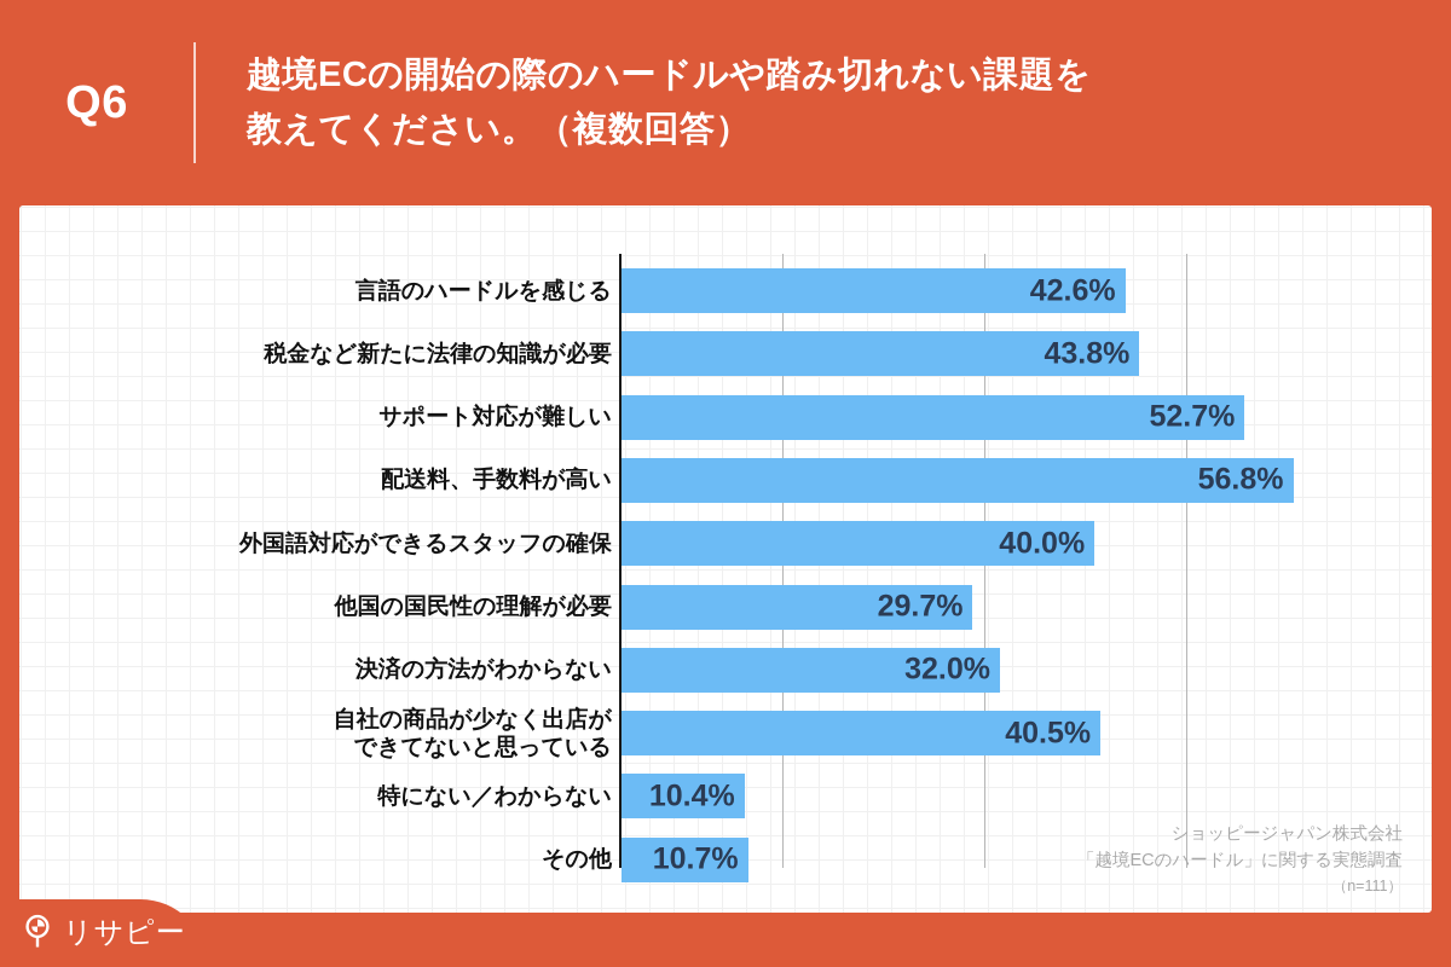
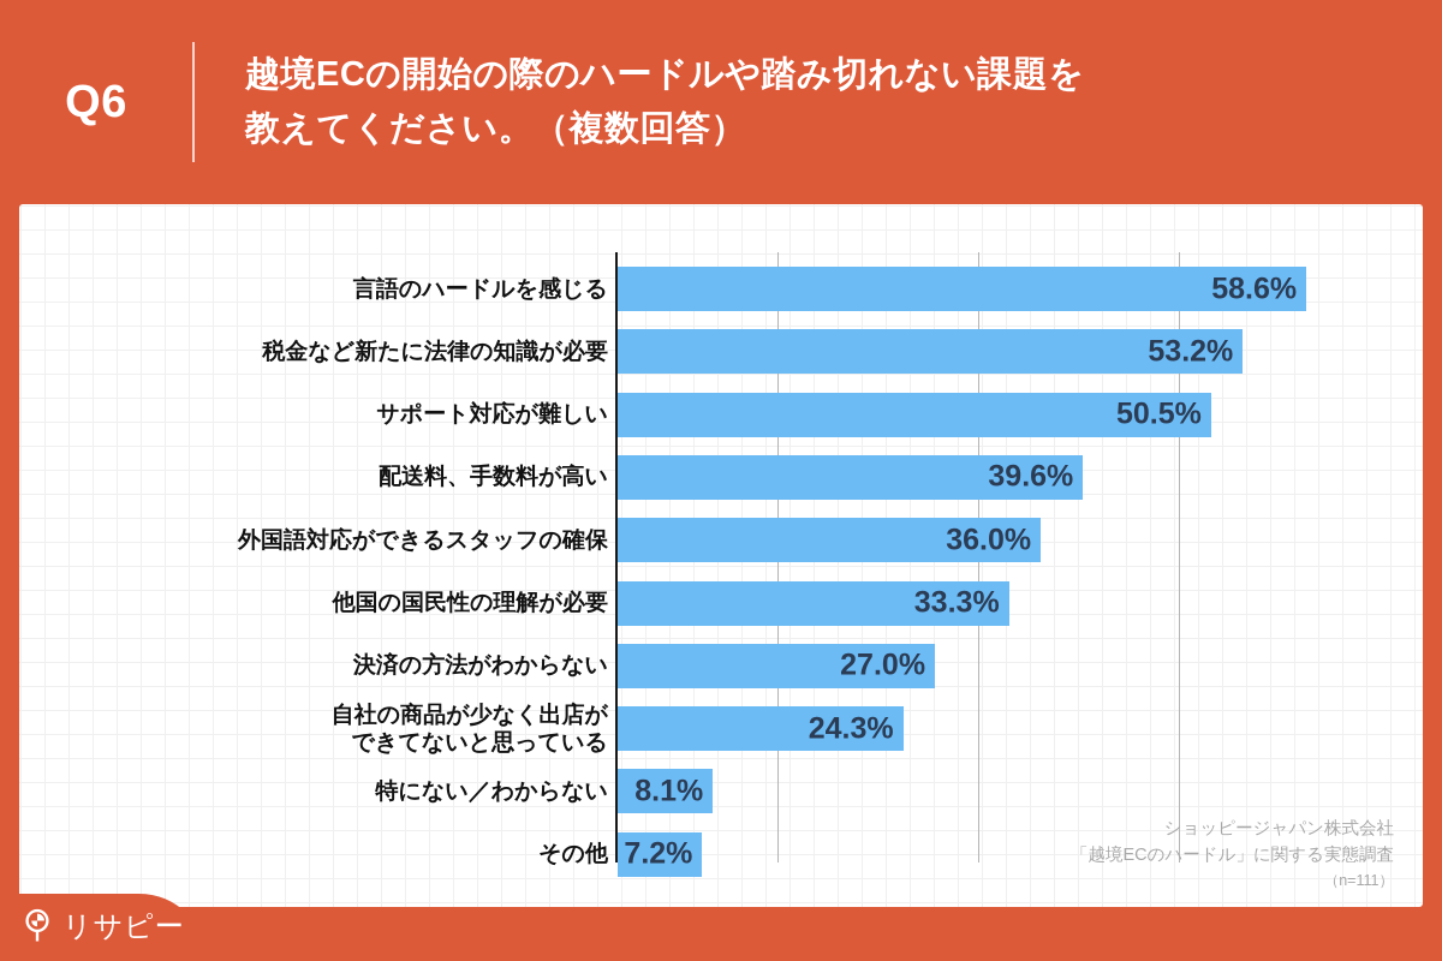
言語のハードルを感じる: 42.6% -> 58.6%
税金など新たに法律の知識が必要: 43.8% -> 53.2%
サポート対応が難しい: 52.7% -> 50.5%
配送料、手数料が高い: 56.8% -> 39.6%
外国語対応ができるスタッフの確保: 40.0% -> 36.0%
他国の国民性の理解が必要: 29.7% -> 33.3%
決済の方法がわからない: 32.0% -> 27.0%
自社の商品が少なく出店が できてないと思っている: 40.5% -> 24.3%
特にない／わからない: 10.4% -> 8.1%
その他: 10.7% -> 7.2%
